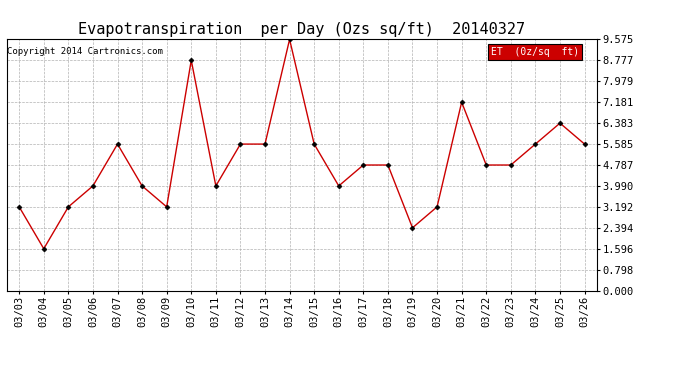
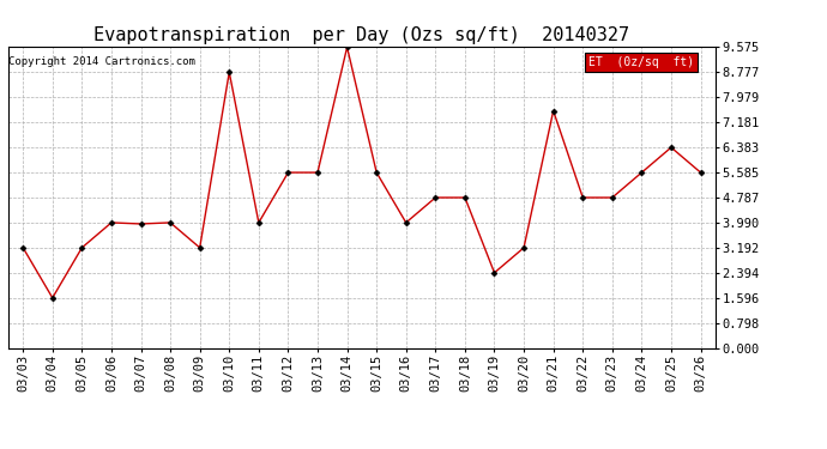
03/07: 5.58 -> 3.95
03/21: 7.18 -> 7.55
